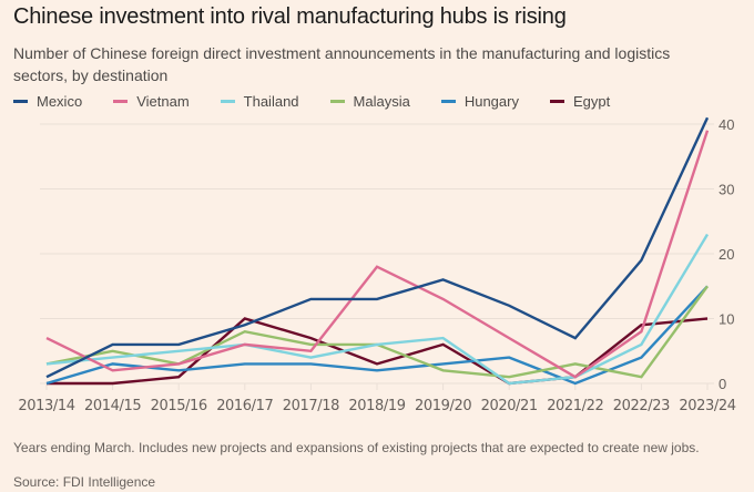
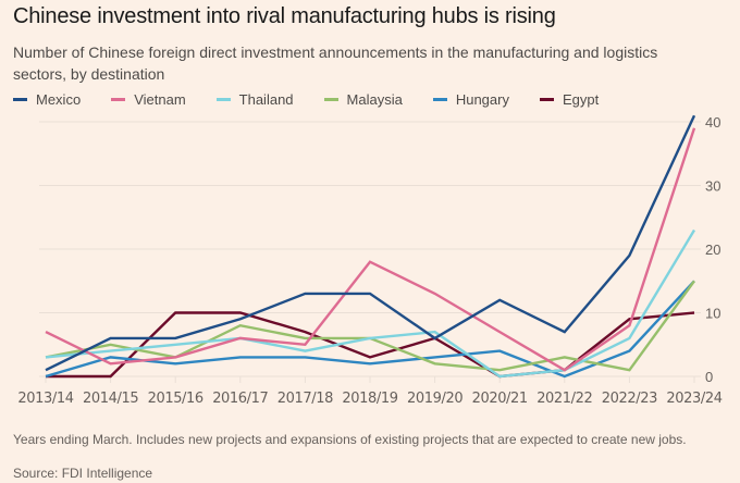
Egypt/2015/16: 1 -> 10
Mexico/2019/20: 16 -> 6
